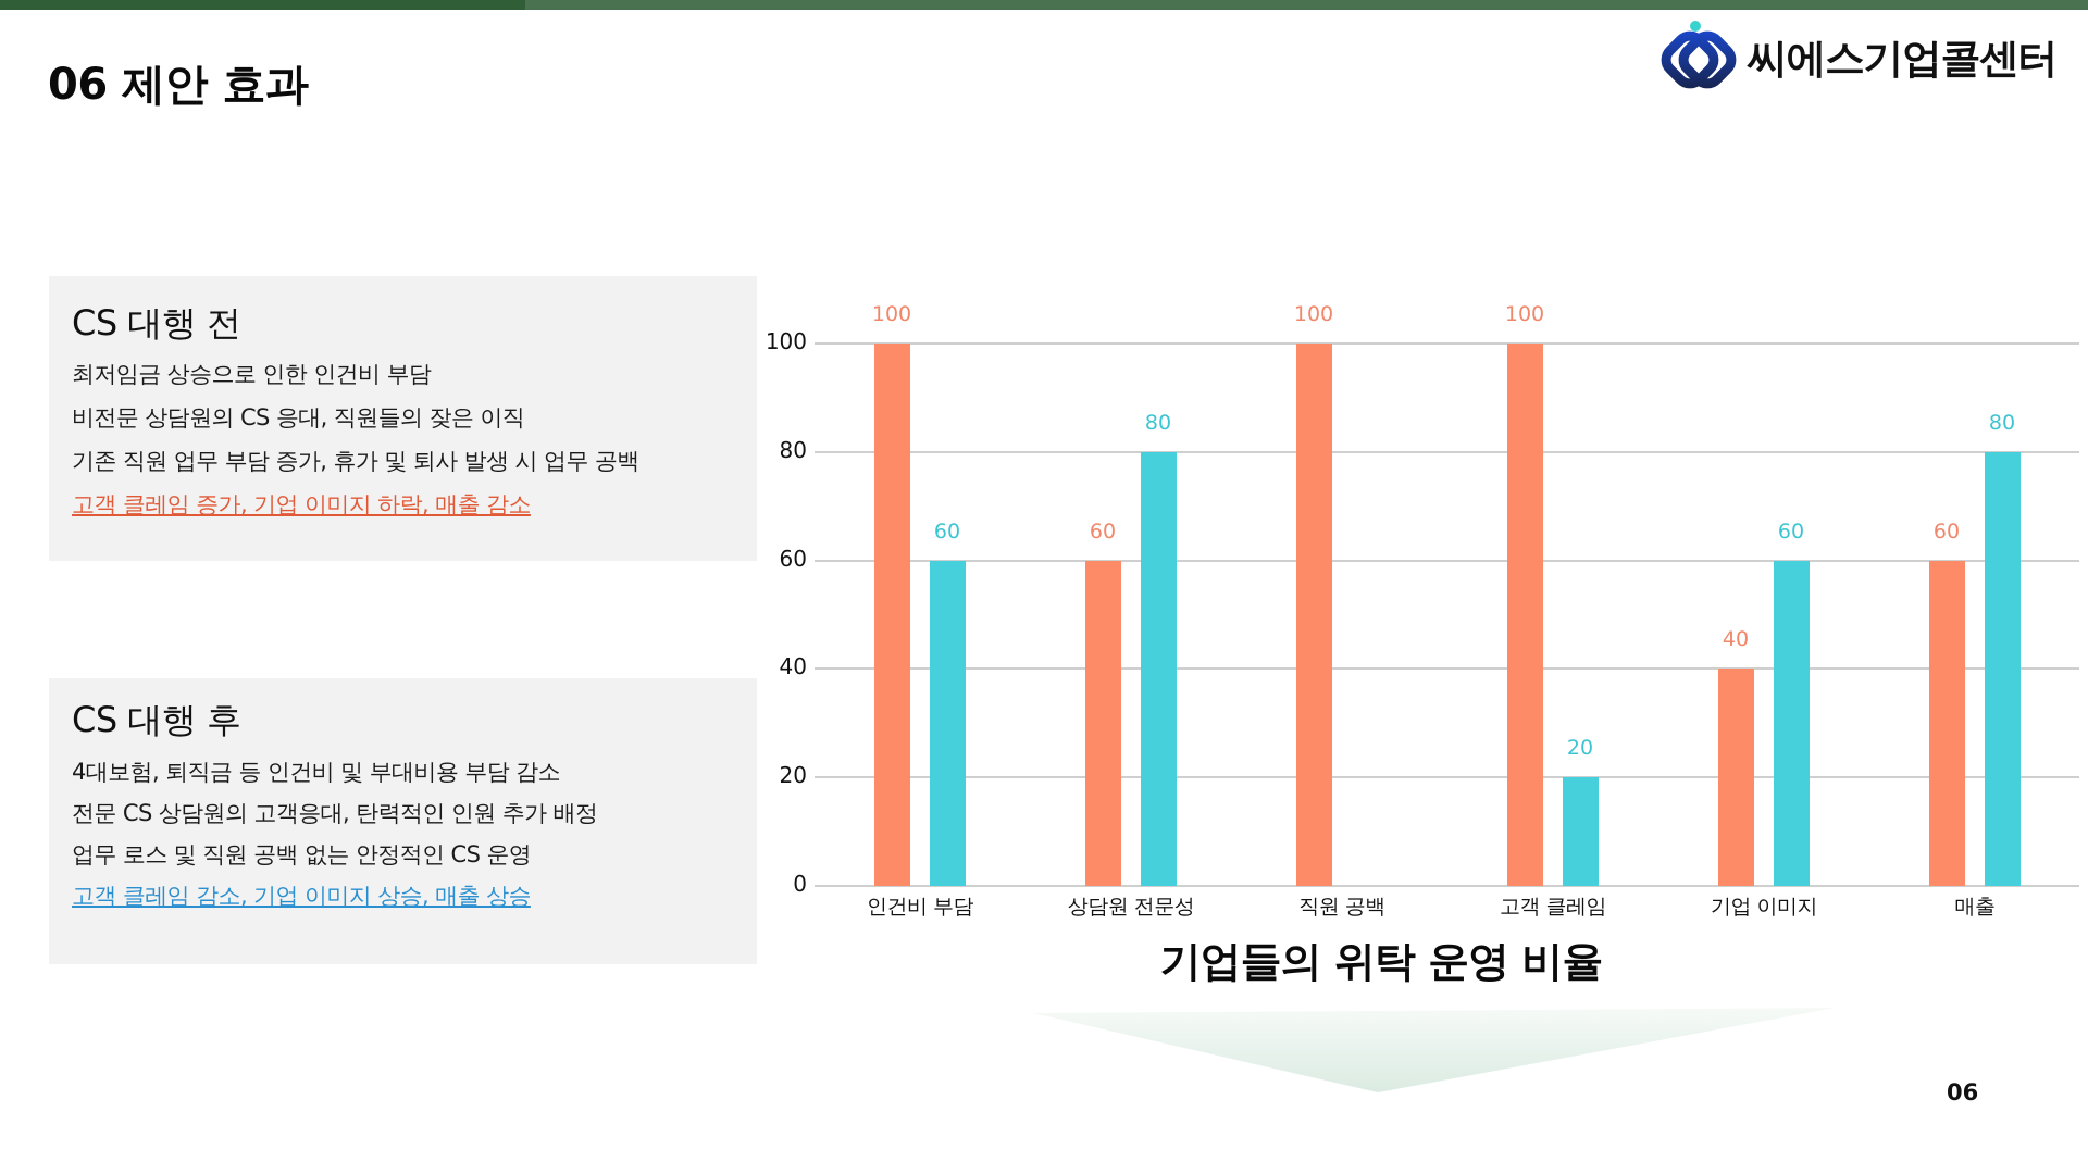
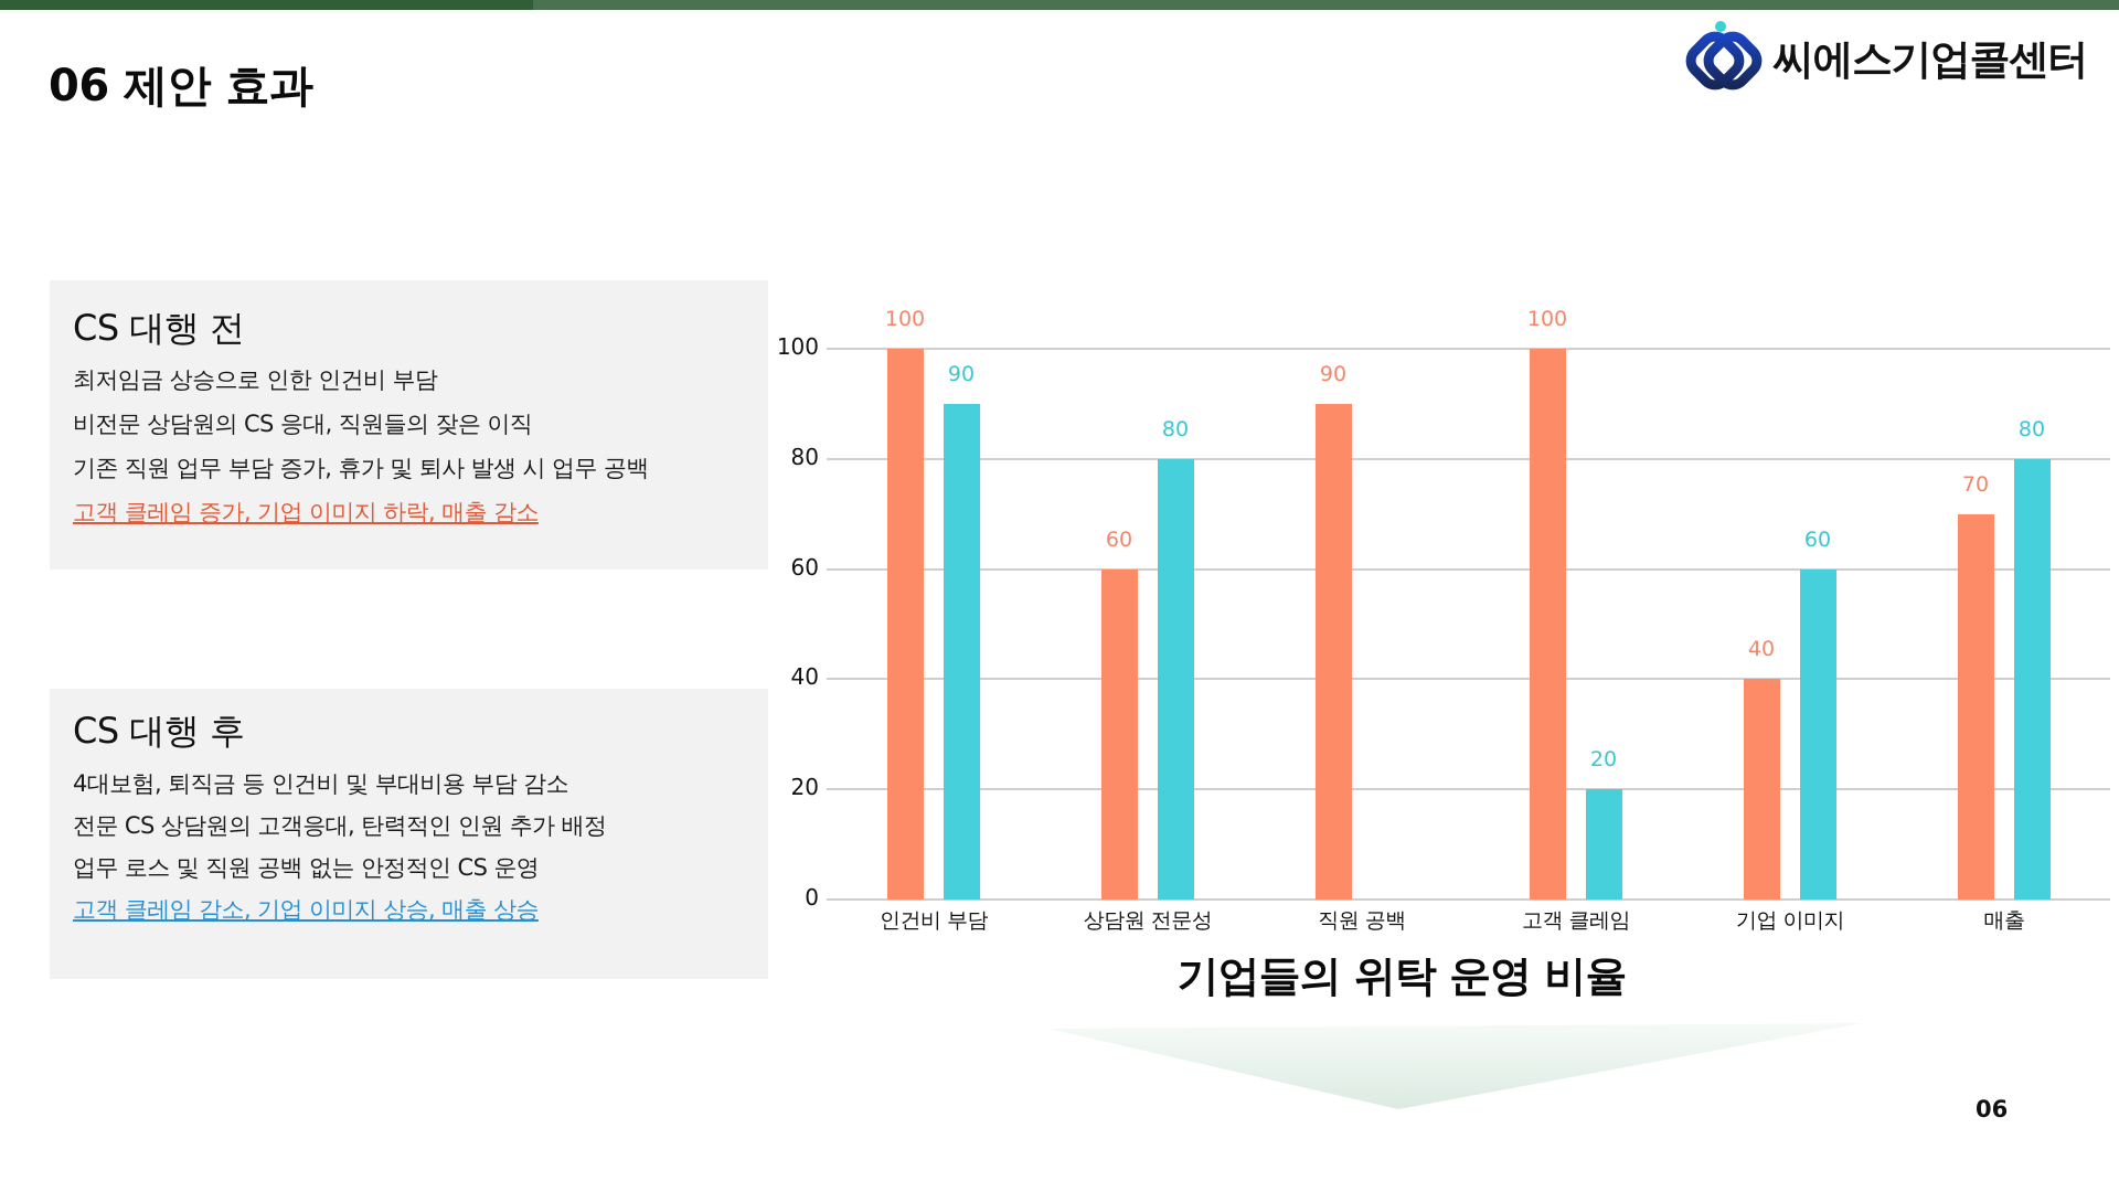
CS 대행 후/인건비 부담: 60 -> 90
CS 대행 전/직원 공백: 100 -> 90
CS 대행 전/매출: 60 -> 70
